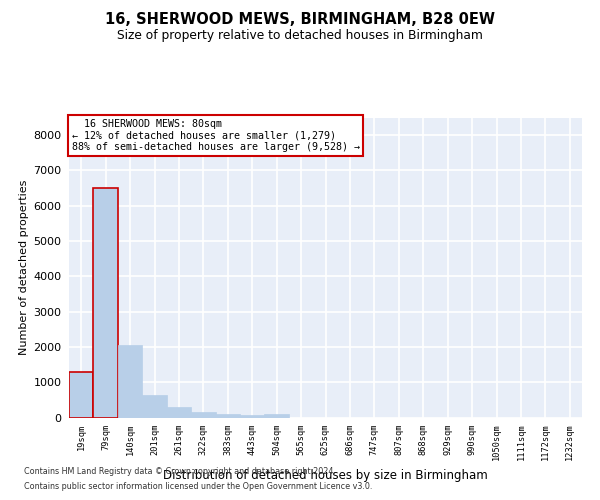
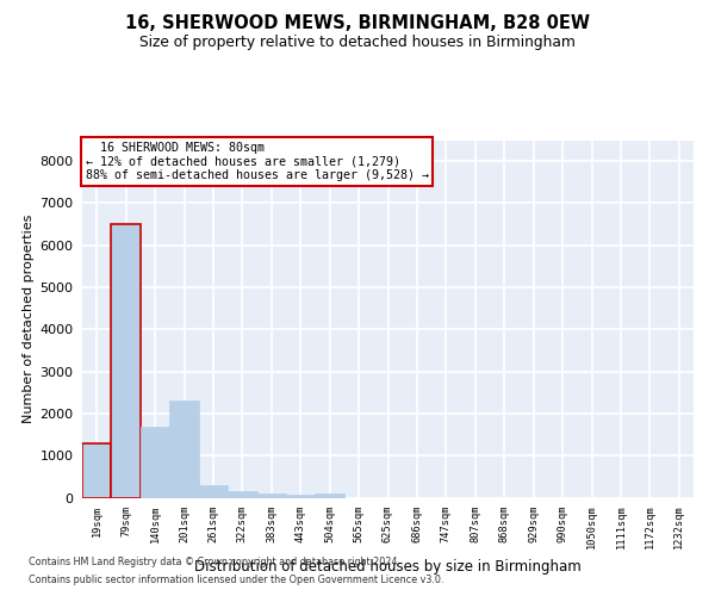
140sqm: 2050 -> 1700
201sqm: 650 -> 2300
